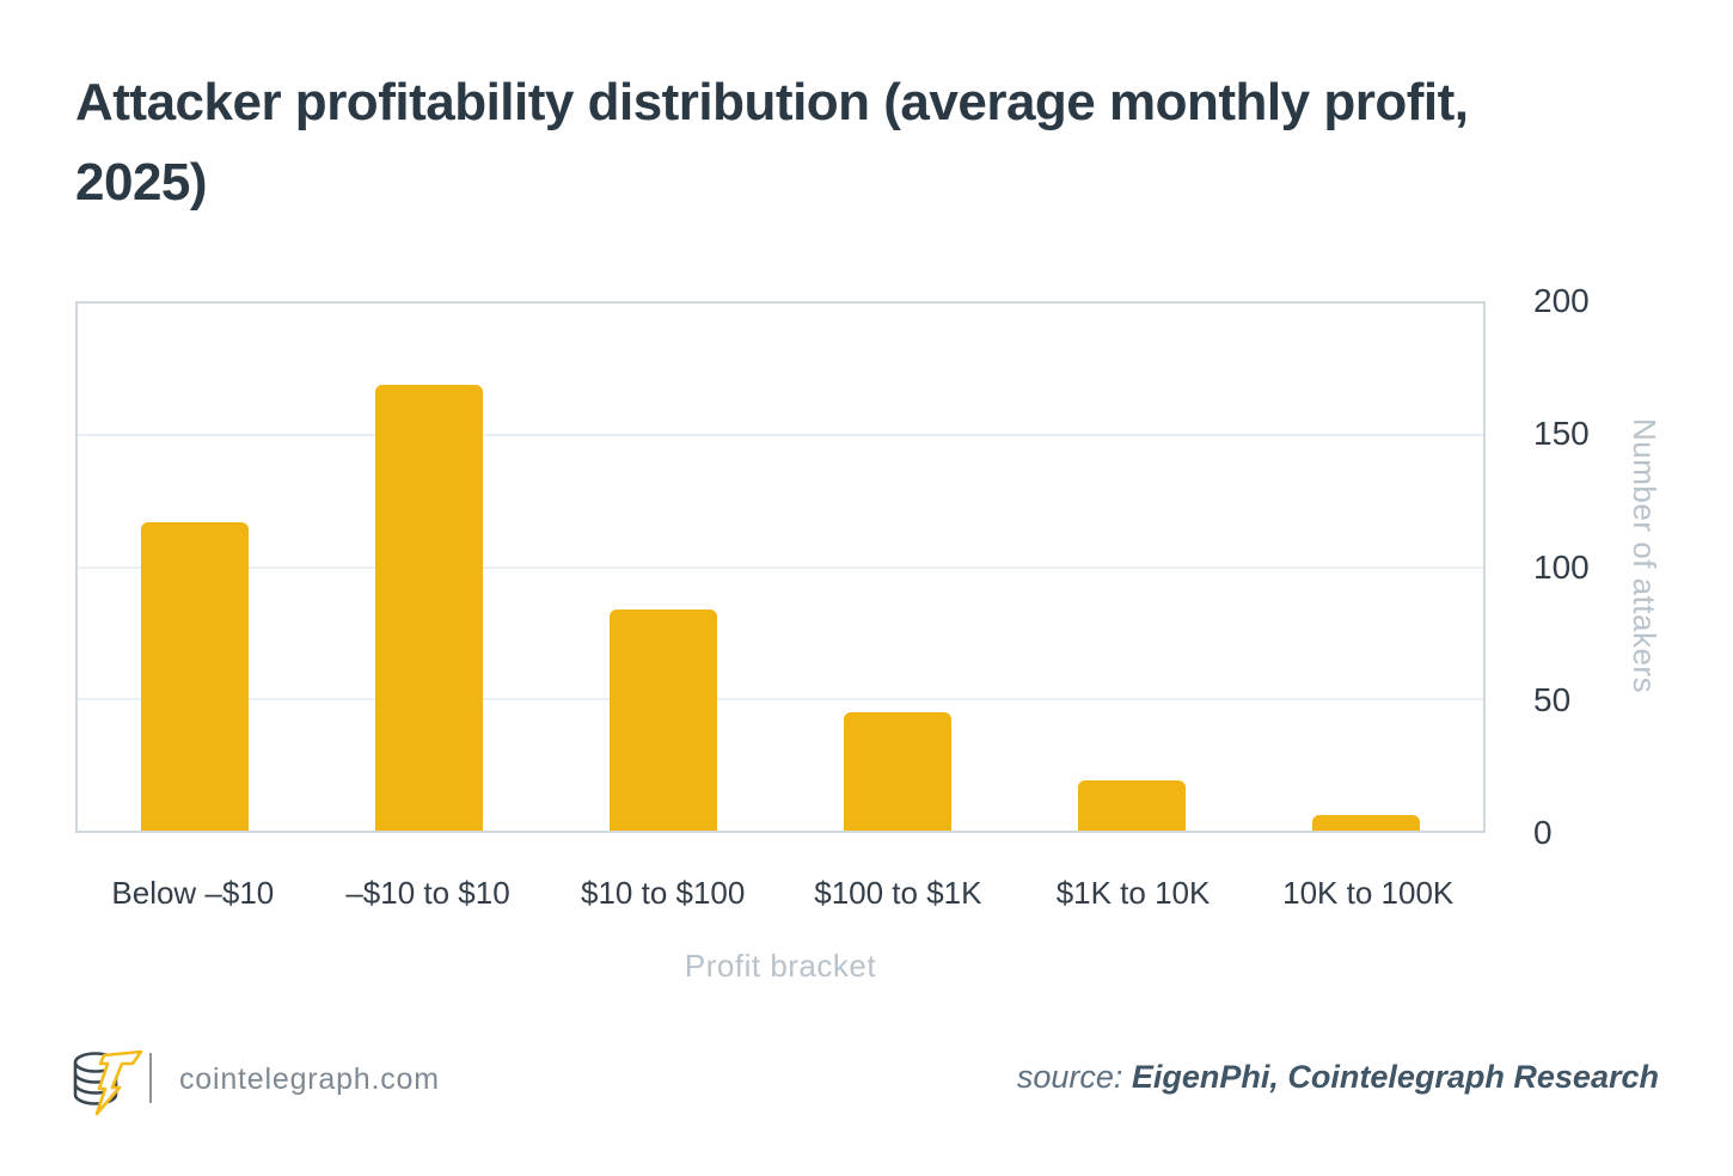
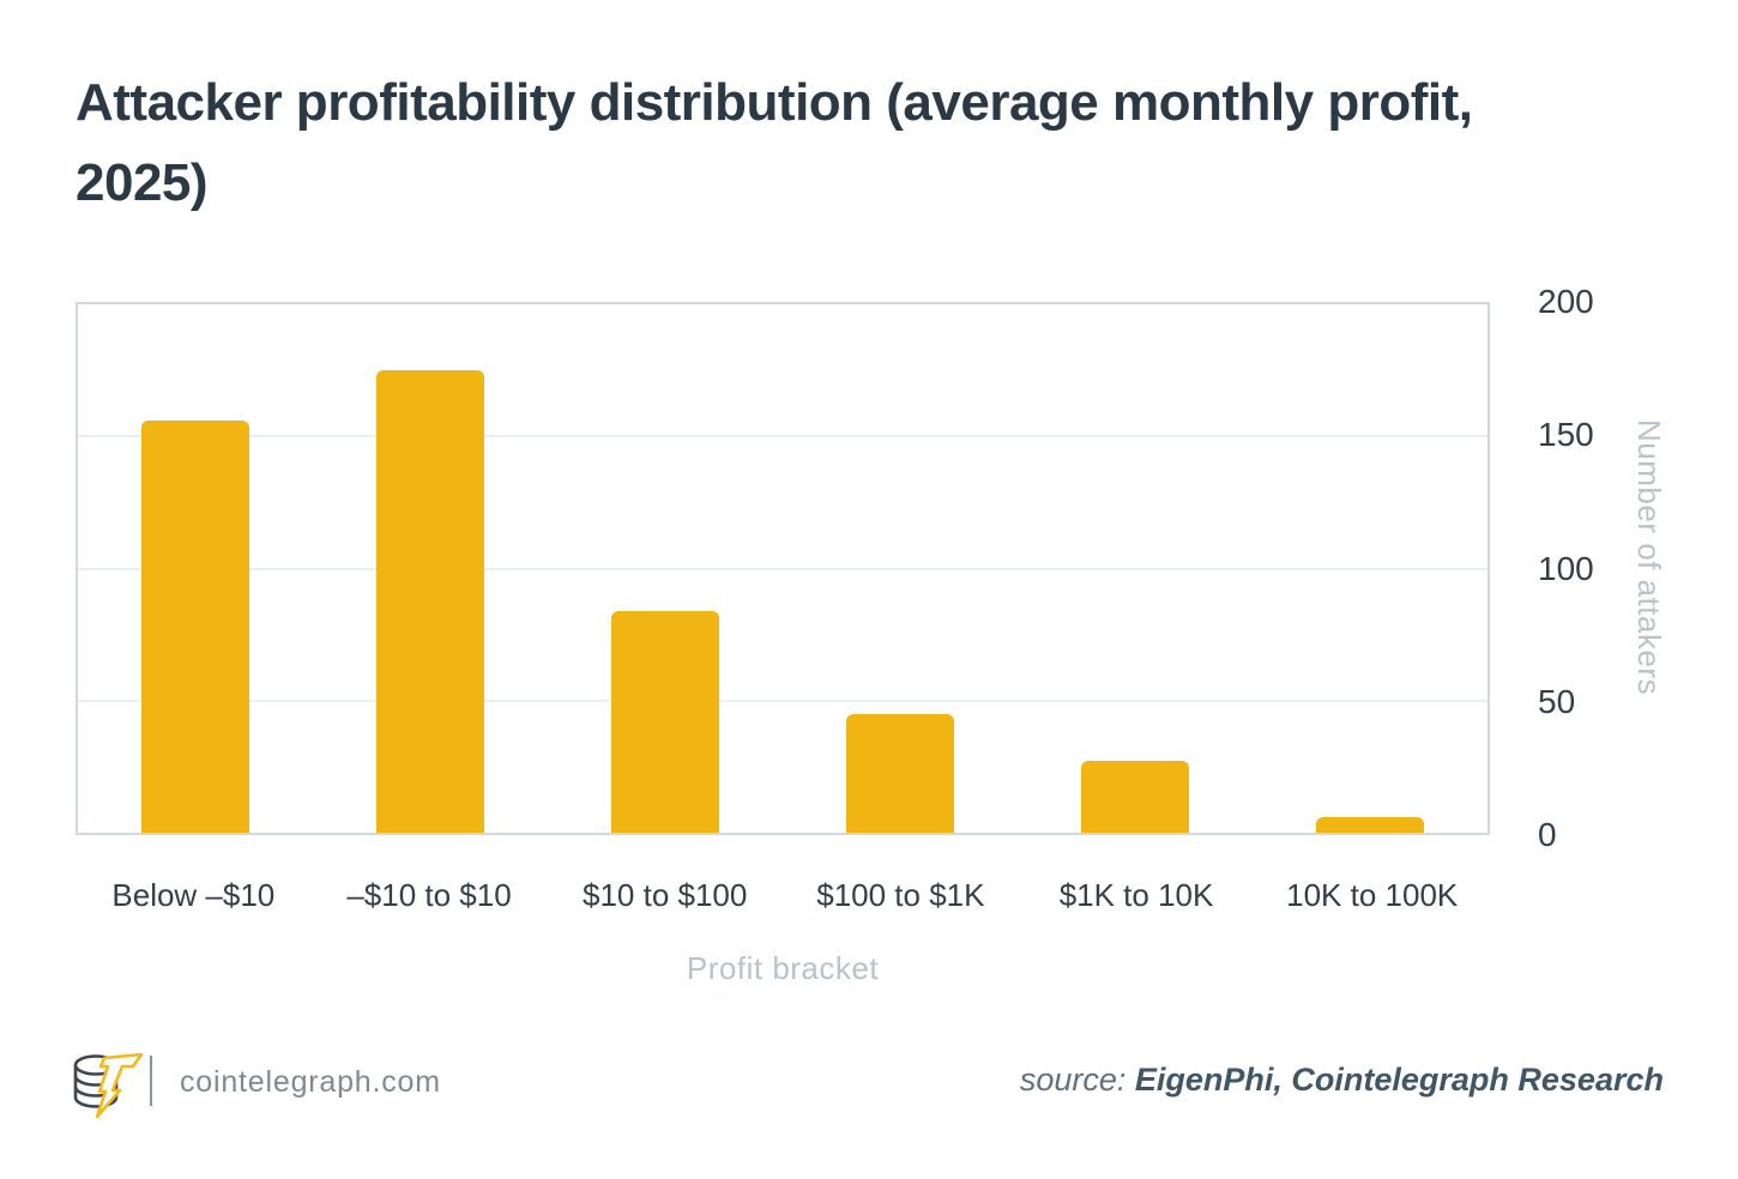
Below –$10: 117 -> 156
–$10 to $10: 169 -> 175
$1K to 10K: 19 -> 27
